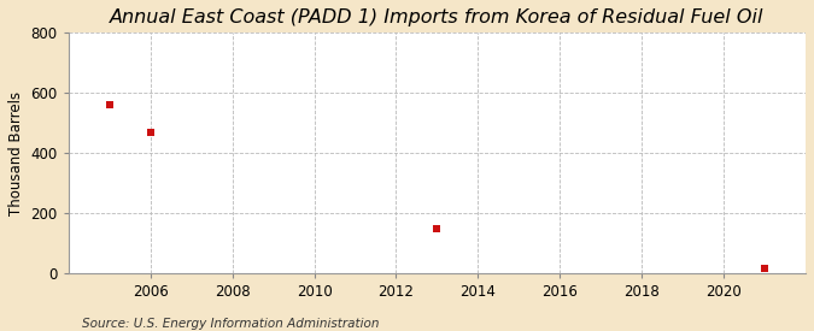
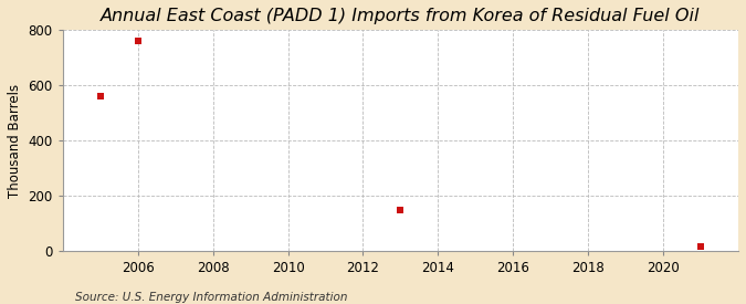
2006: 470 -> 762
